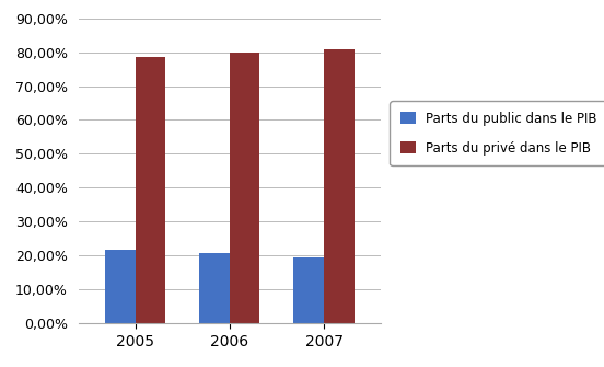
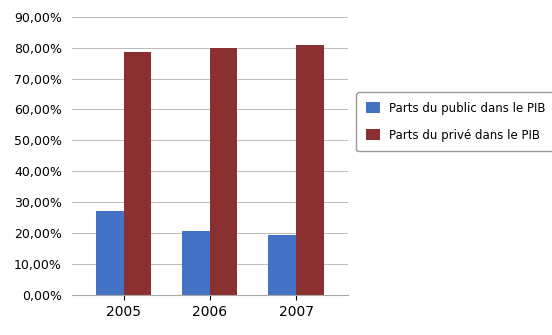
Parts du public dans le PIB/2005: 21,5% -> 27,0%
